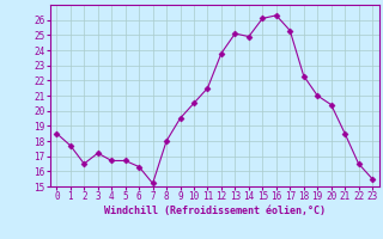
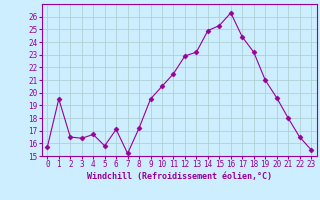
0: 18.5 -> 15.7
1: 17.7 -> 19.5
3: 17.2 -> 16.4
5: 16.7 -> 15.8
6: 16.3 -> 17.1
8: 18.0 -> 17.2
12: 23.8 -> 22.9
13: 25.1 -> 23.2
15: 26.1 -> 25.3
17: 25.3 -> 24.4
18: 22.3 -> 23.2
20: 20.4 -> 19.6
21: 18.5 -> 18.0
